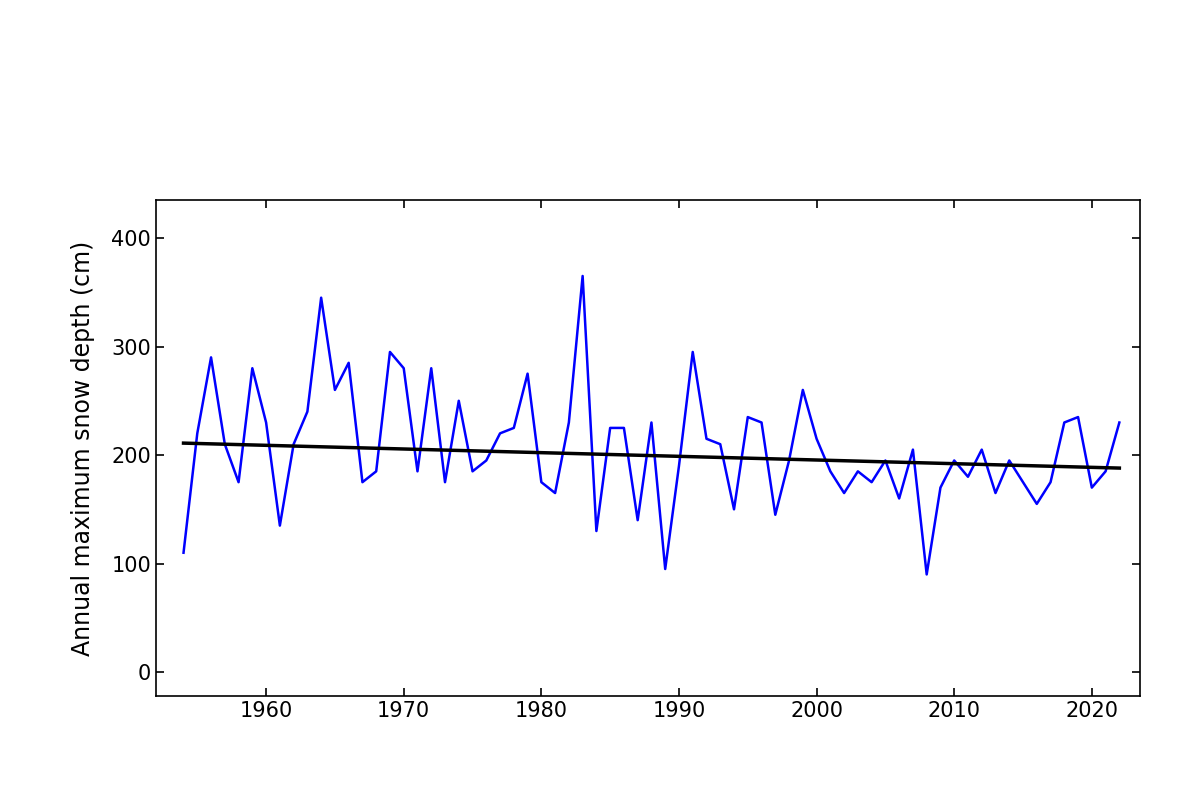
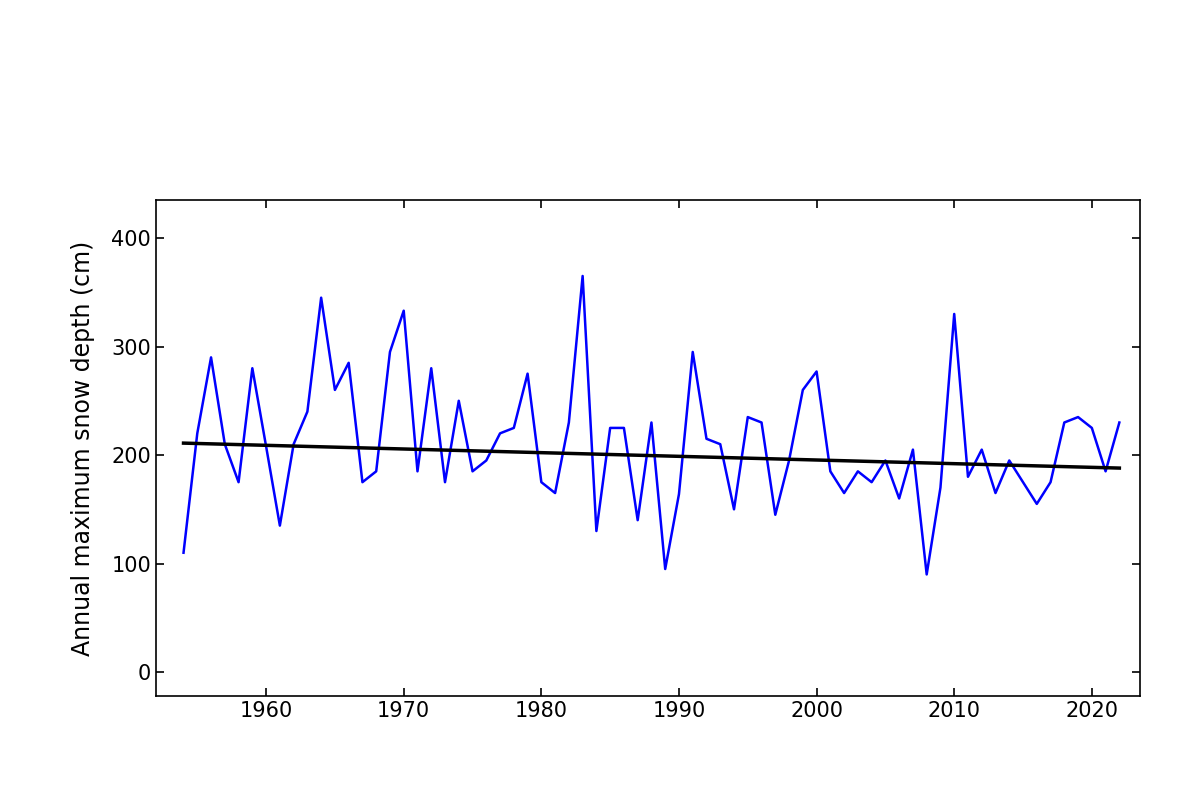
1960: 230 -> 208
1970: 280 -> 333
1990: 190 -> 164
2000: 215 -> 277
2010: 195 -> 330
2020: 170 -> 225
